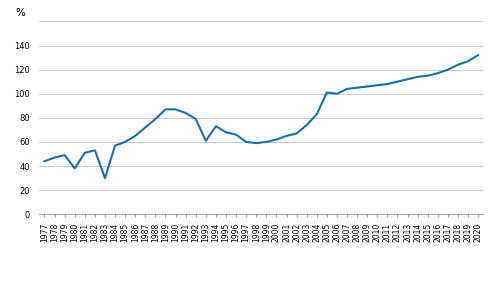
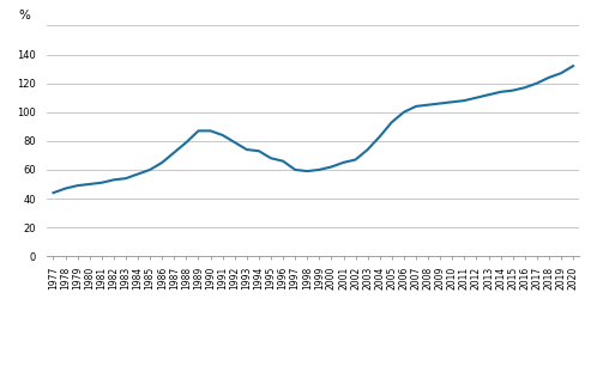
1980: 38 -> 50
1983: 30 -> 54
1993: 61 -> 74
2005: 101 -> 93
